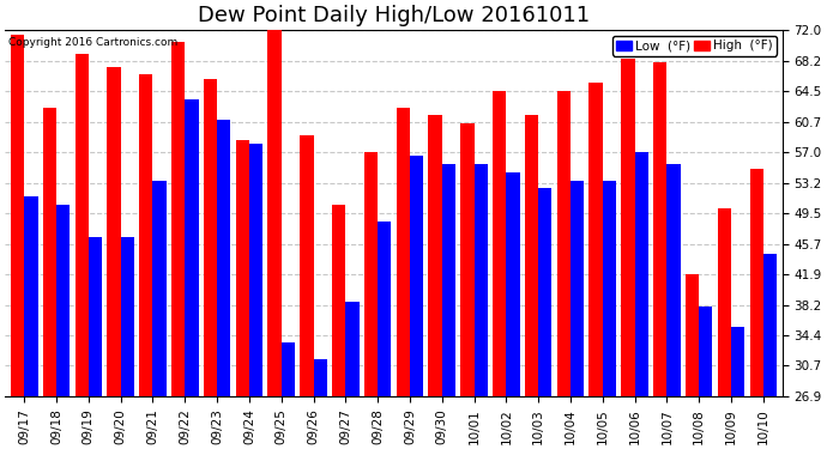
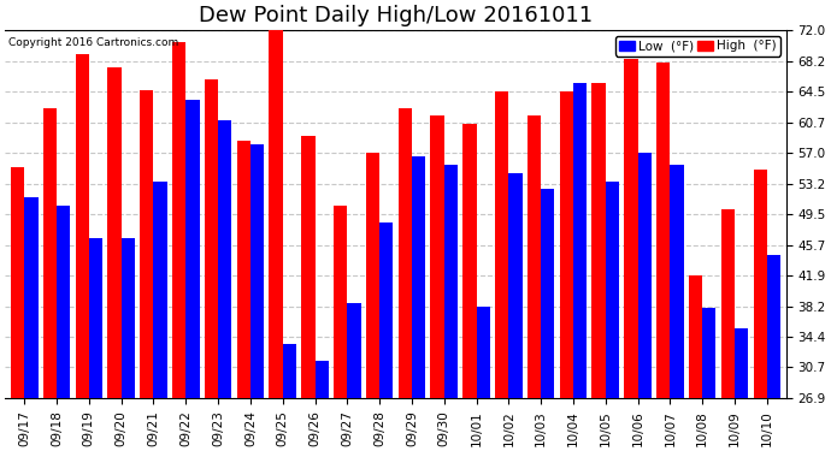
High (°F)/09/17: 71.5 -> 55.2
High (°F)/09/21: 66.5 -> 64.6
Low (°F)/10/01: 55.5 -> 38.2
Low (°F)/10/04: 53.5 -> 65.6
